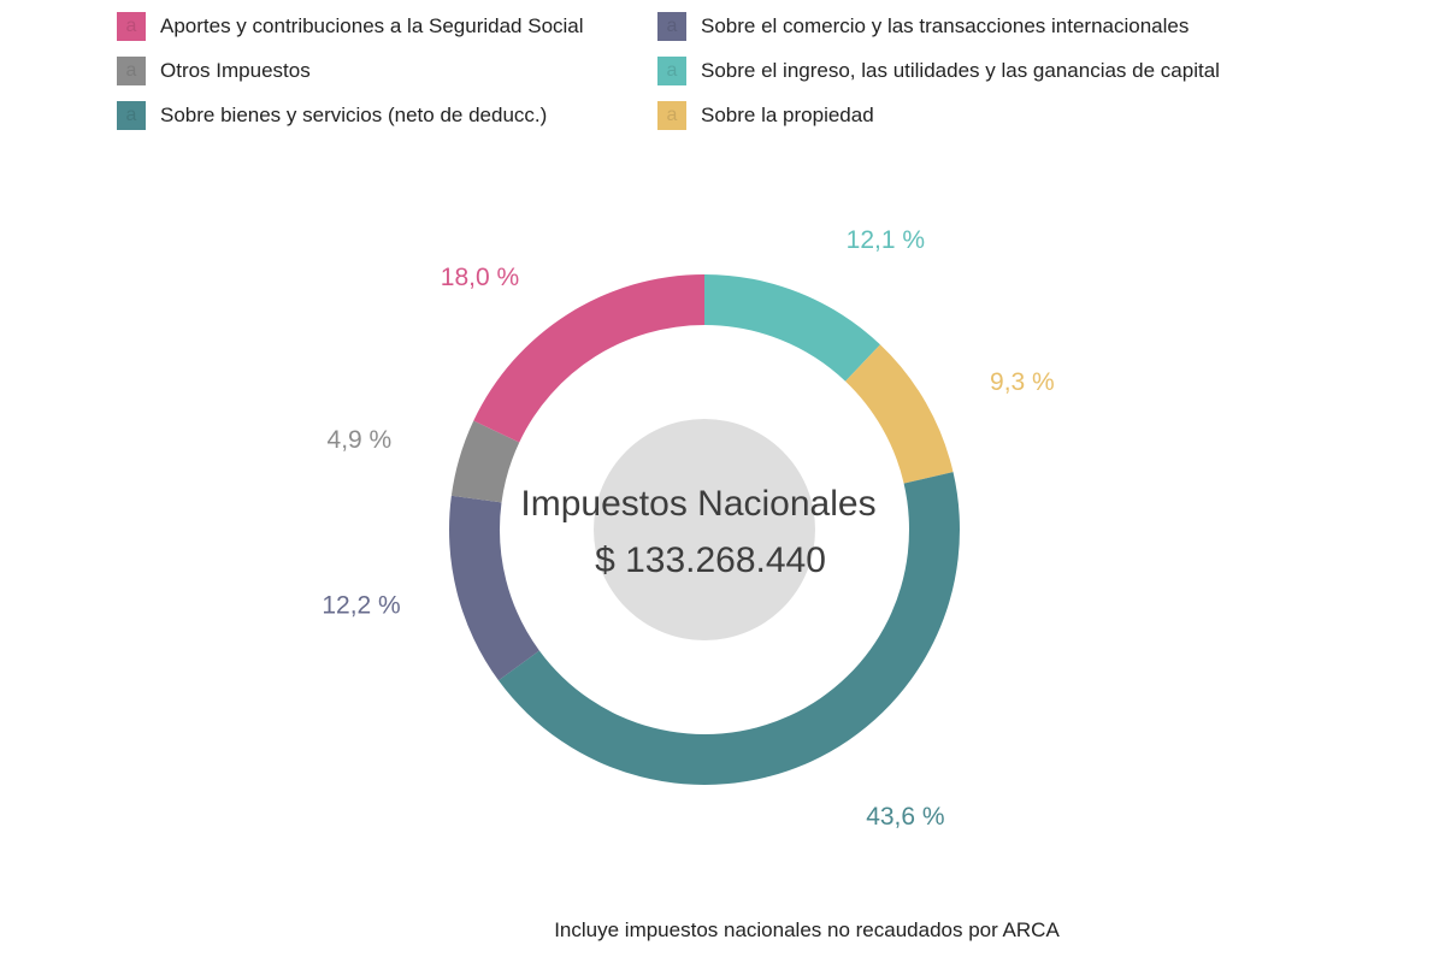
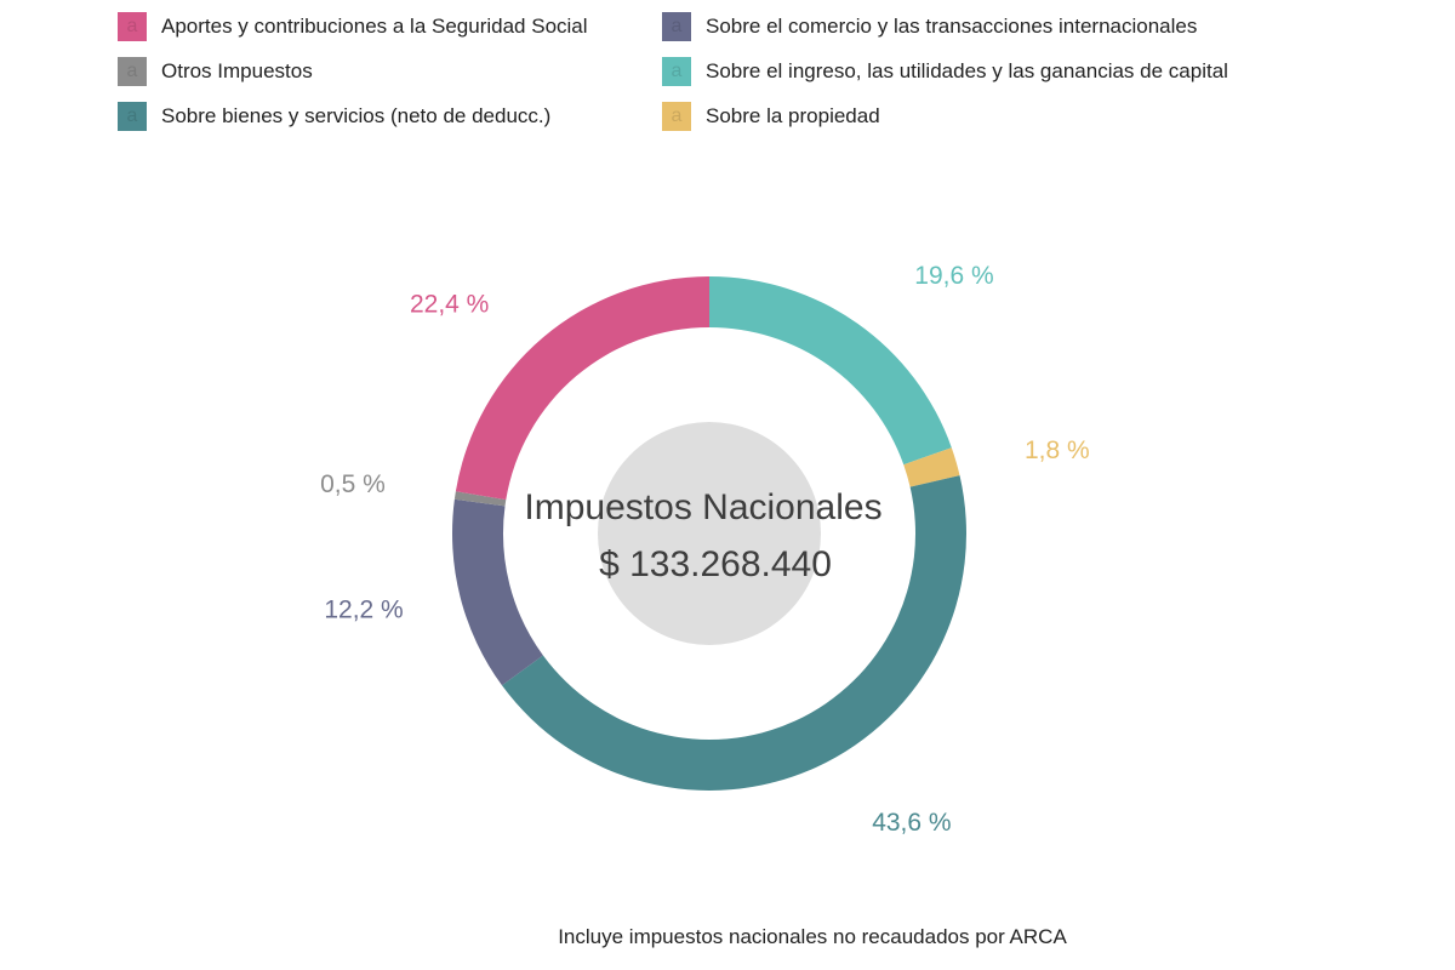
Sobre el ingreso, las utilidades y las ganancias de capital: 12,1 -> 19,6
Sobre la propiedad: 9,3 -> 1,8
Otros Impuestos: 4,9 -> 0,5
Aportes y contribuciones a la Seguridad Social: 18,0 -> 22,4
